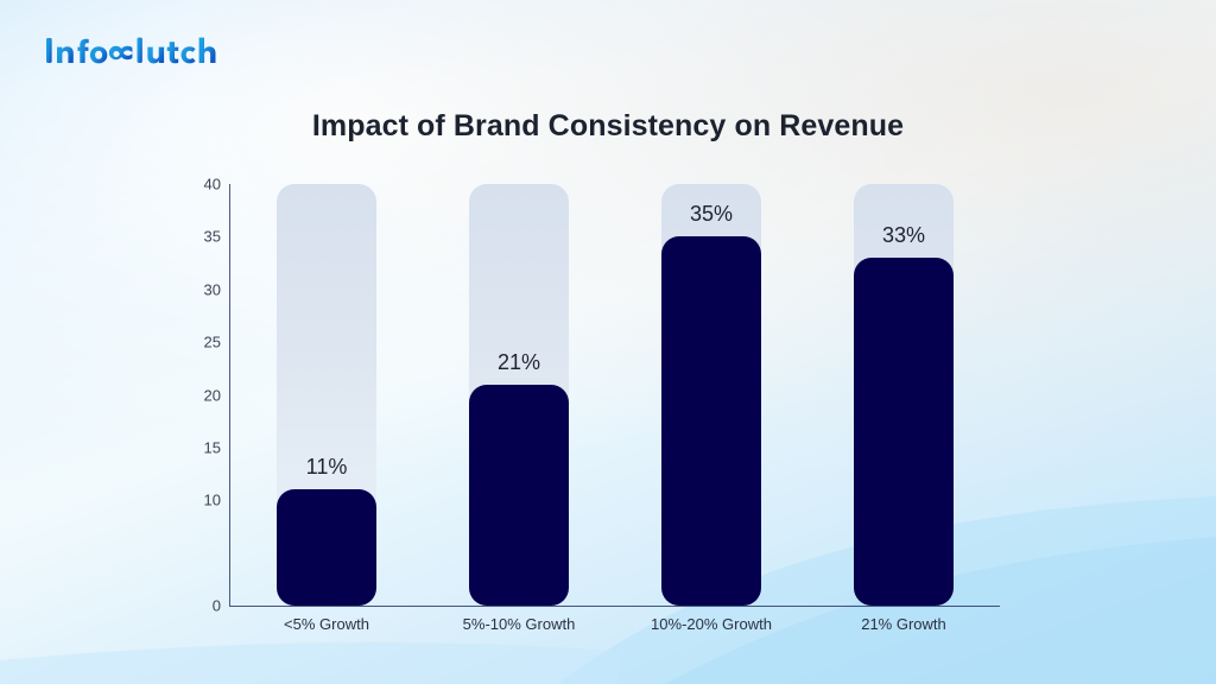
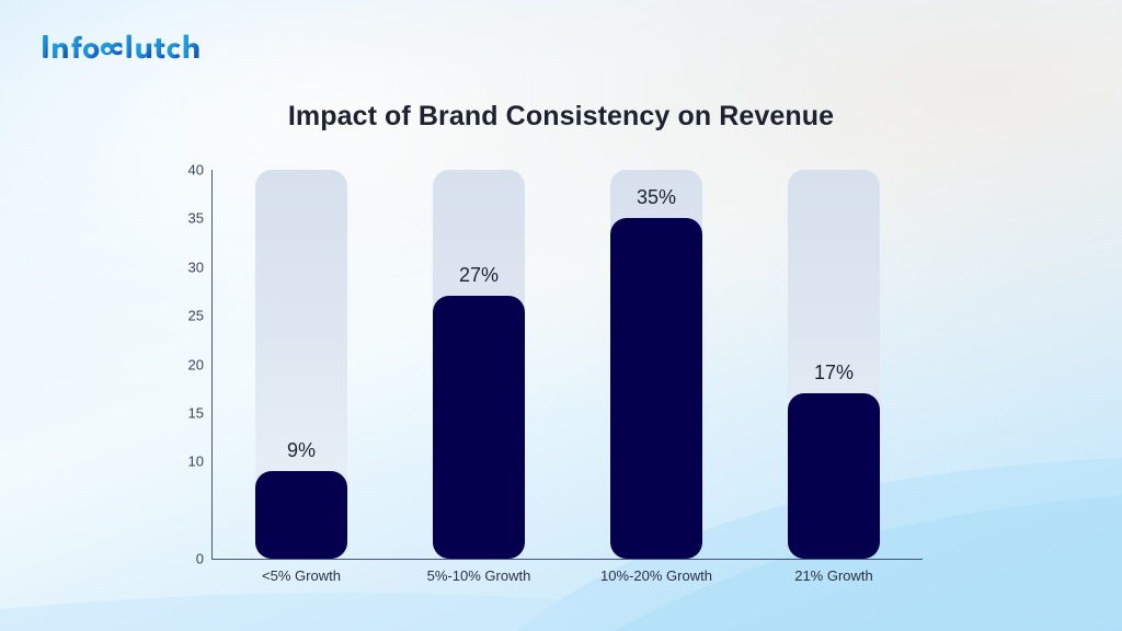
<5% Growth: 11% -> 9%
5%-10% Growth: 21% -> 27%
21% Growth: 33% -> 17%
